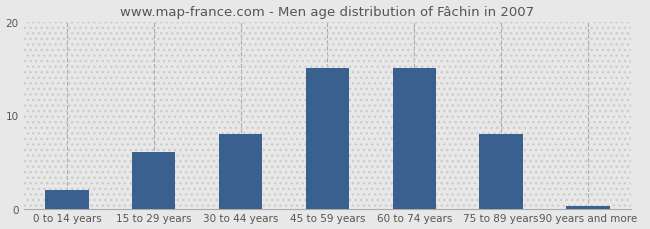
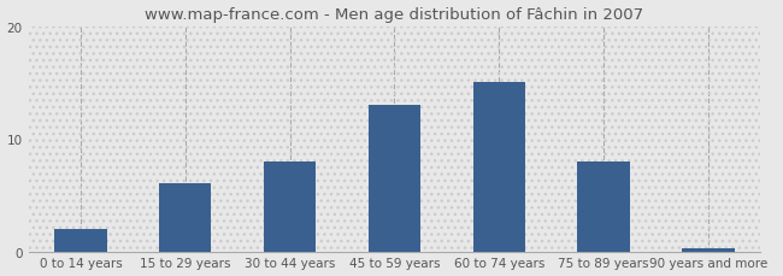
45 to 59 years: 15.0 -> 13.0
